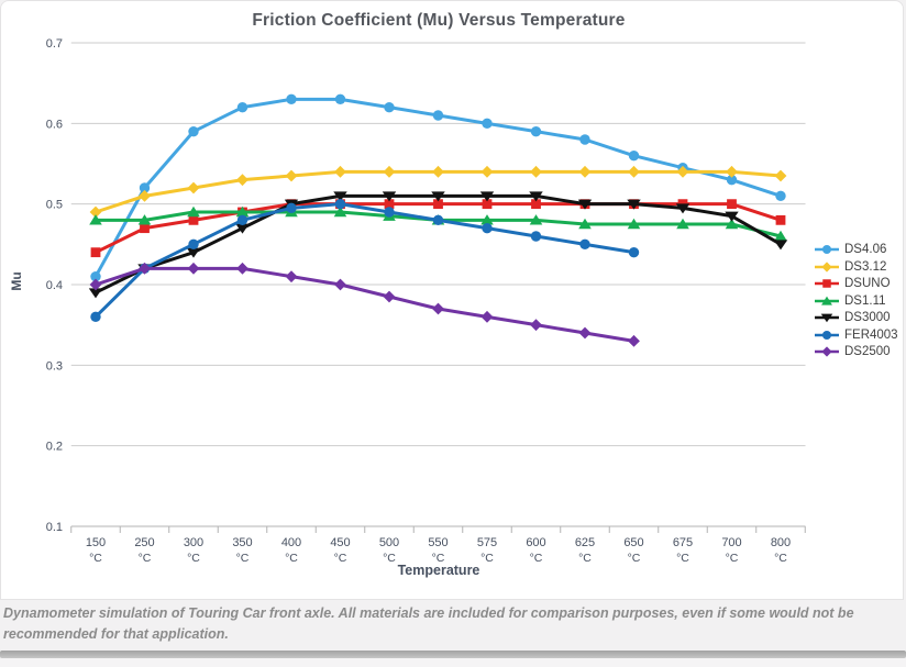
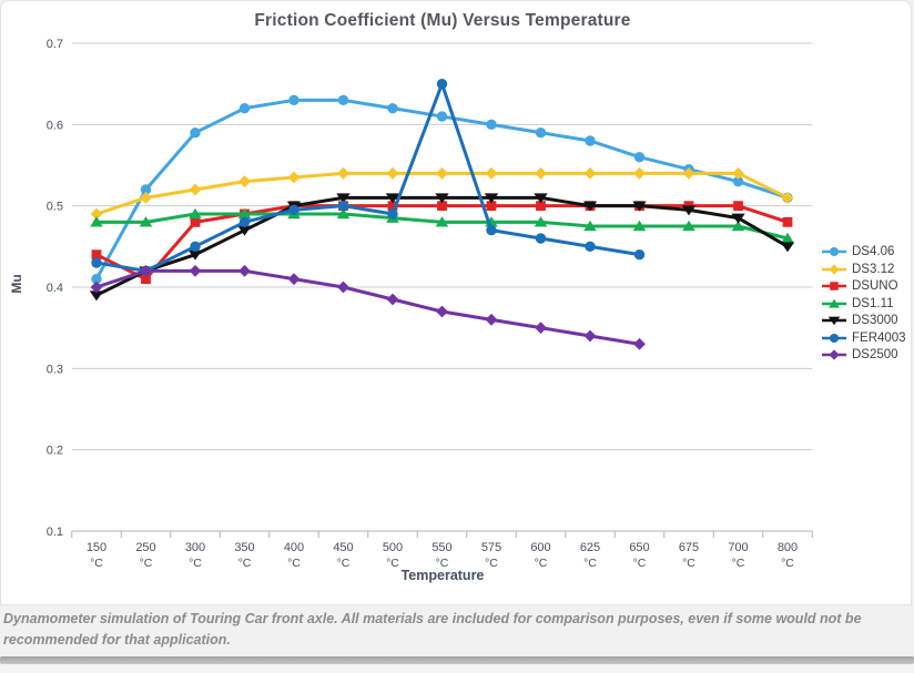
FER4003/150: 0.36 -> 0.43
DSUNO/250: 0.47 -> 0.41
FER4003/550: 0.48 -> 0.65
DS3.12/800: 0.54 -> 0.51
